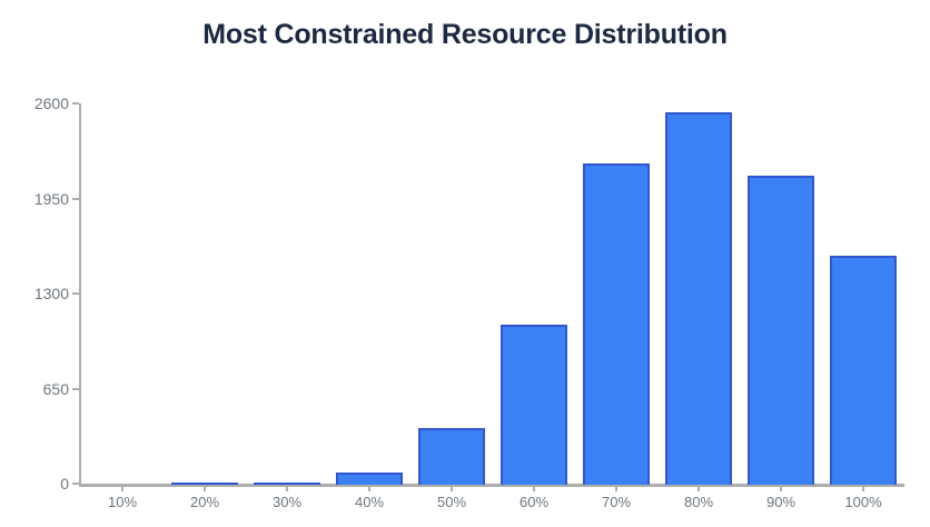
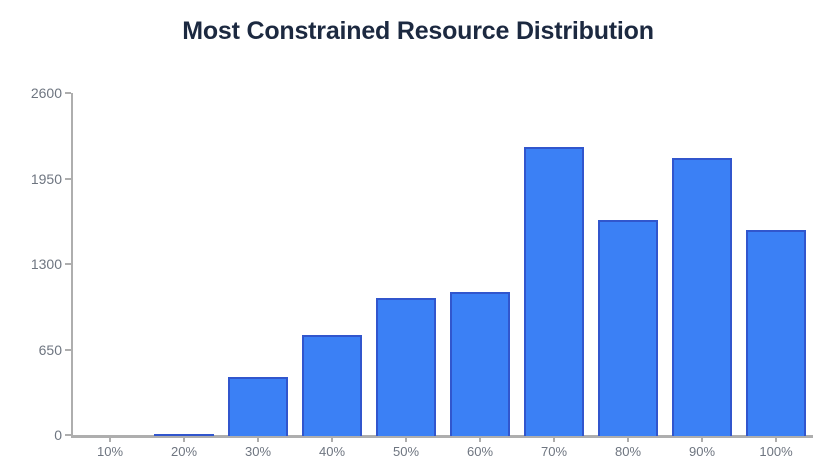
30%: 20 -> 450
40%: 80 -> 770
50%: 380 -> 1050
80%: 2550 -> 1640
